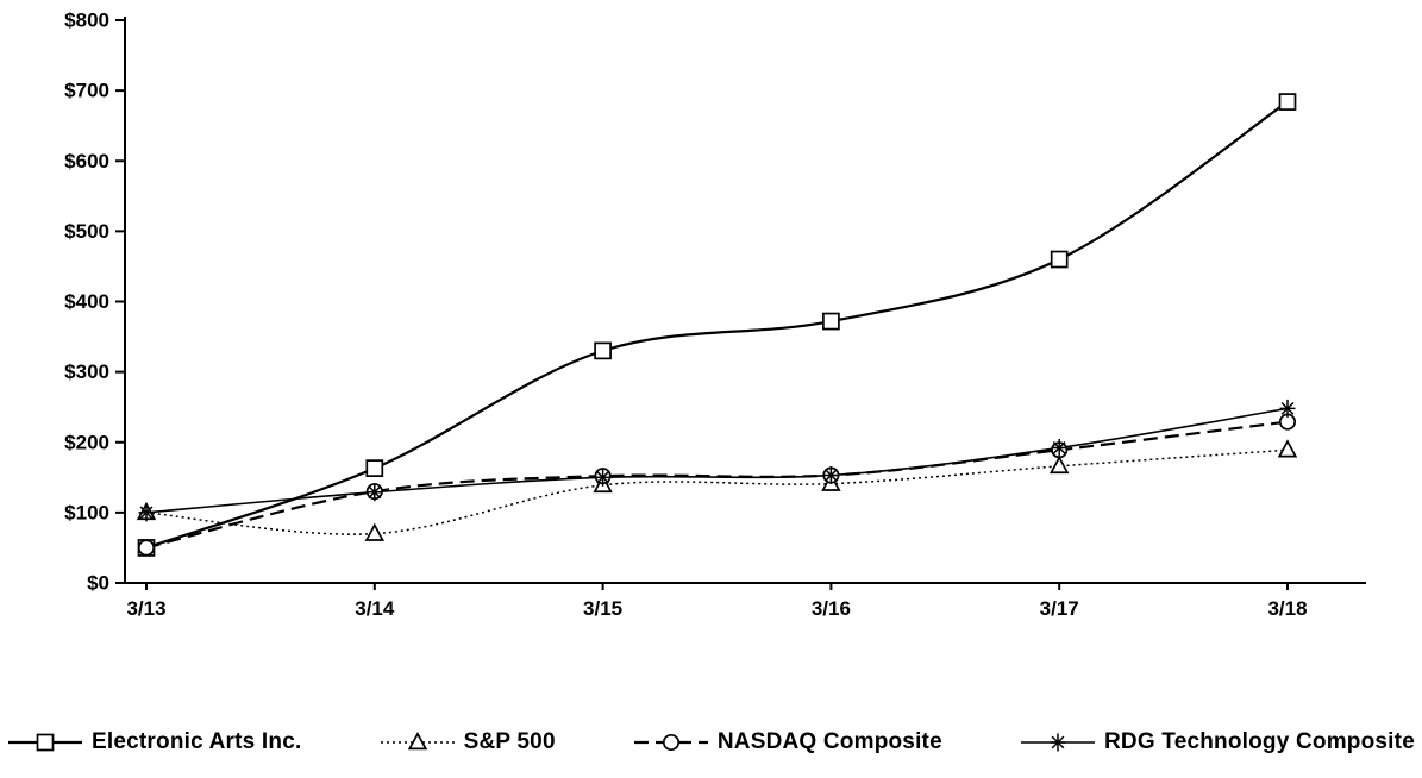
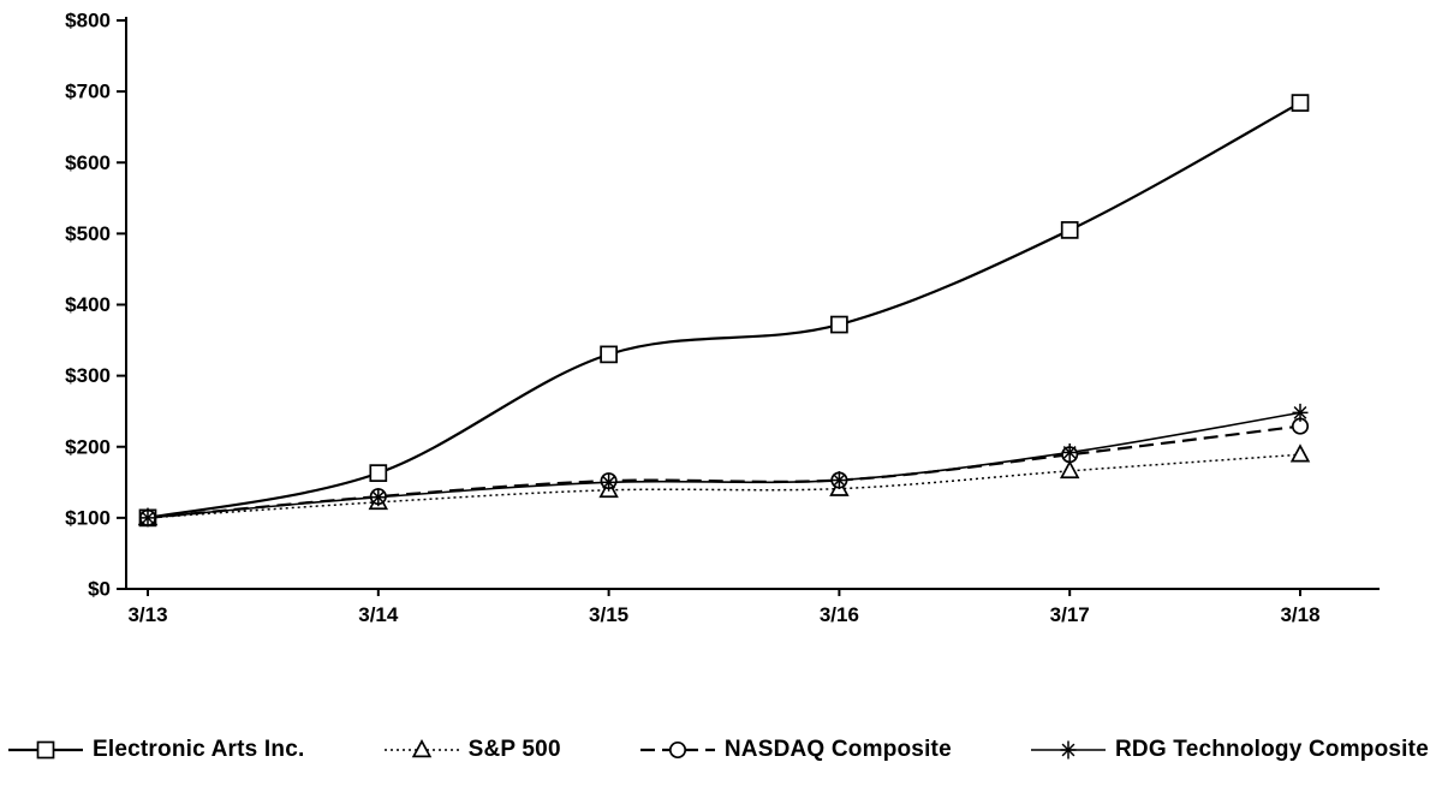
Electronic Arts Inc./3/13: $50 -> $100
NASDAQ Composite/3/13: $50 -> $100
S&P 500/3/14: $70 -> $120
Electronic Arts Inc./3/17: $460 -> $500
